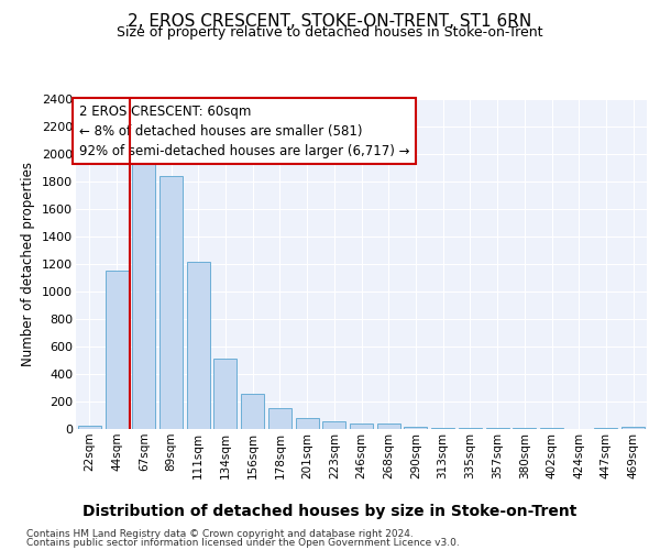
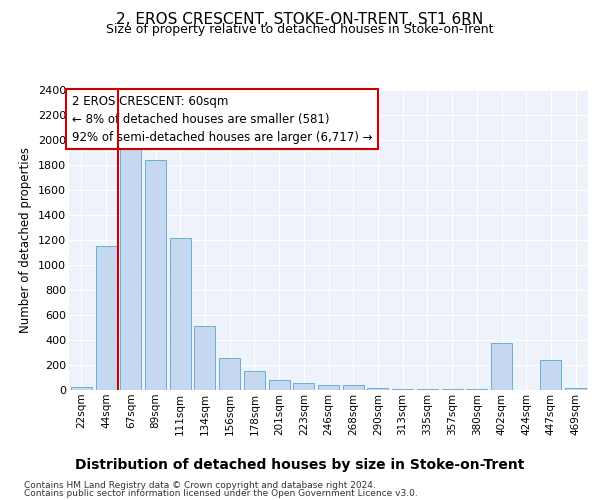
402sqm: 0 -> 380
447sqm: 0 -> 240
